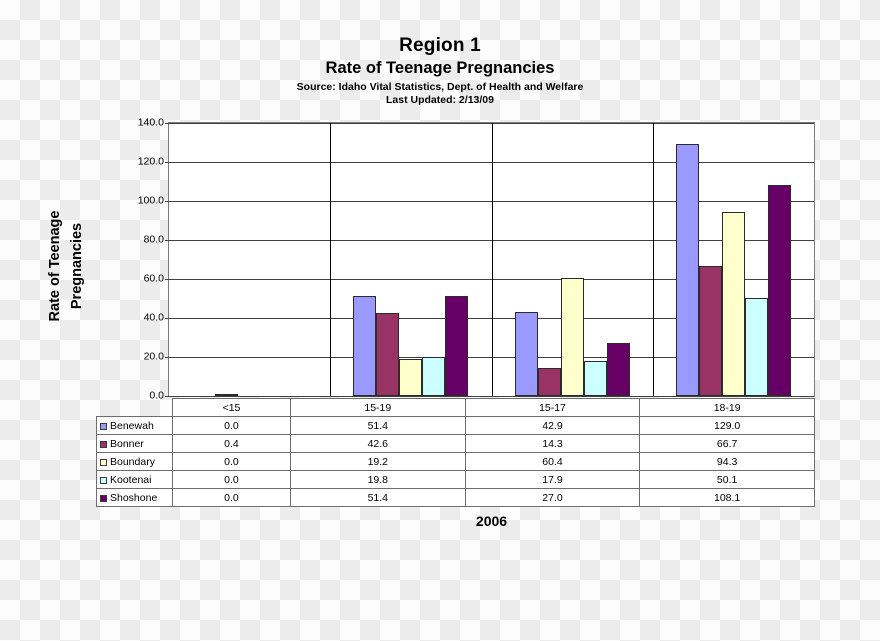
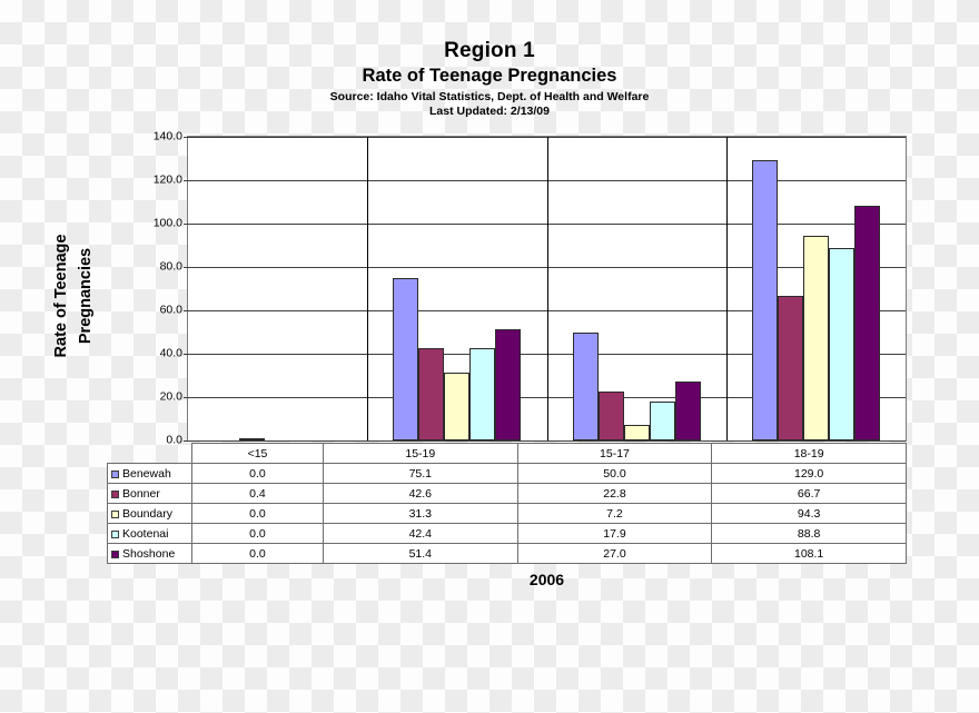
Benewah/15-19: 51.4 -> 75.1
Boundary/15-19: 19.2 -> 31.3
Kootenai/15-19: 19.8 -> 42.4
Benewah/15-17: 42.9 -> 50.0
Bonner/15-17: 14.3 -> 22.8
Boundary/15-17: 60.4 -> 7.2
Kootenai/18-19: 50.1 -> 88.8
